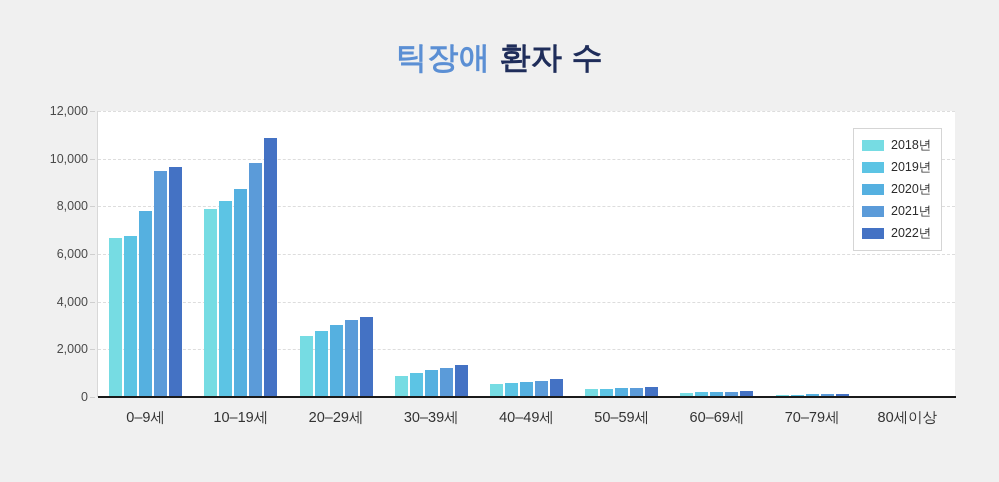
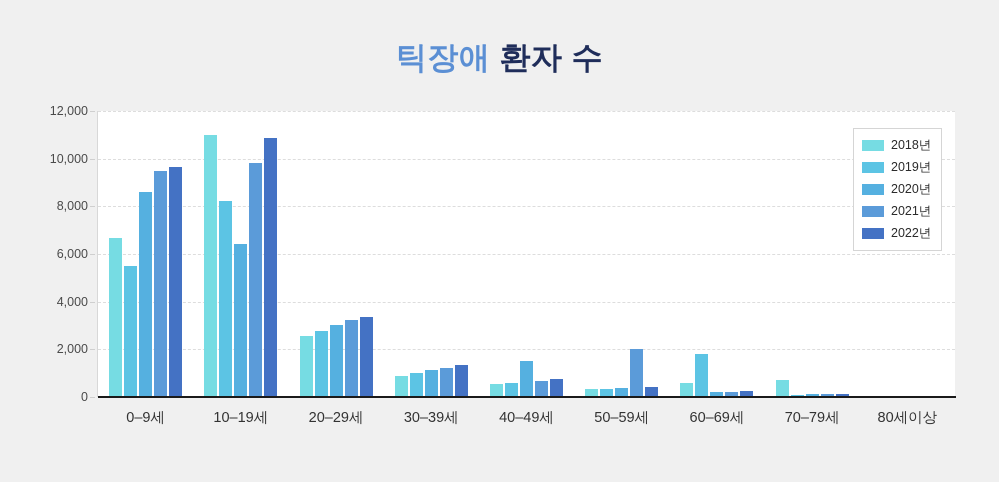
2019년/0–9세: 6800 -> 5500
2020년/0–9세: 7800 -> 8600
2018년/10–19세: 7900 -> 11000
2020년/10–19세: 8700 -> 6400
2020년/40–49세: 600 -> 1500
2021년/50–59세: 400 -> 2000
2018년/60–69세: 200 -> 600
2019년/60–69세: 200 -> 1800
2018년/70–79세: 100 -> 700
